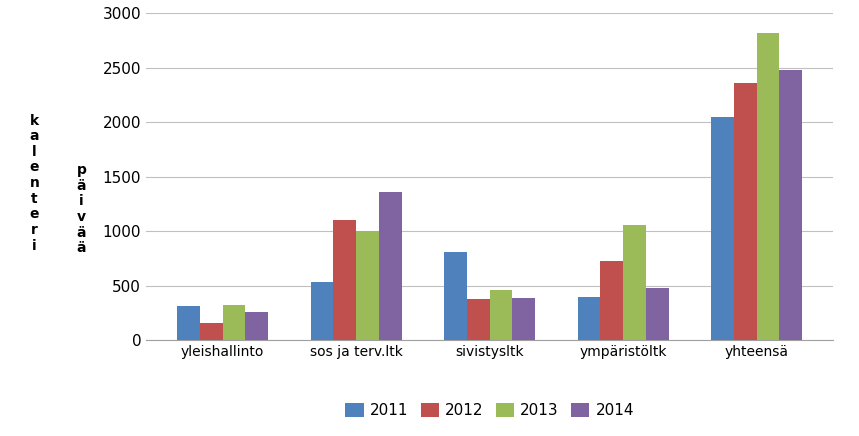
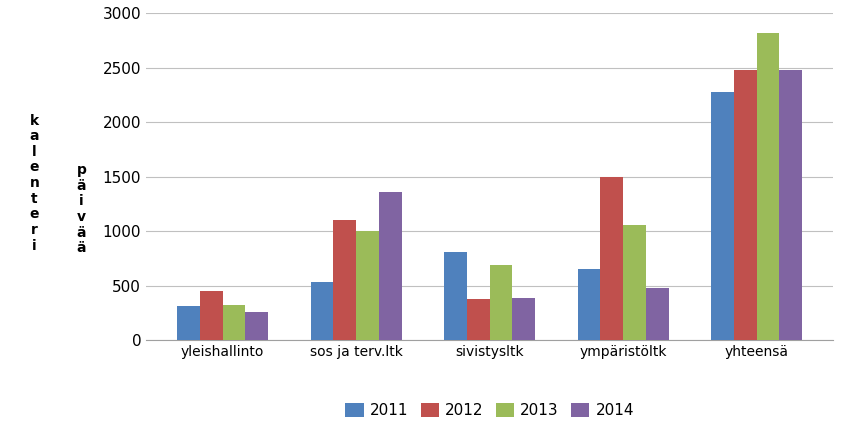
2012/yleishallinto: 160 -> 450
2013/sivistysltk: 460 -> 690
2011/ympäristöltk: 400 -> 650
2012/ympäristöltk: 730 -> 1500
2011/yhteensä: 2050 -> 2280
2012/yhteensä: 2360 -> 2480
